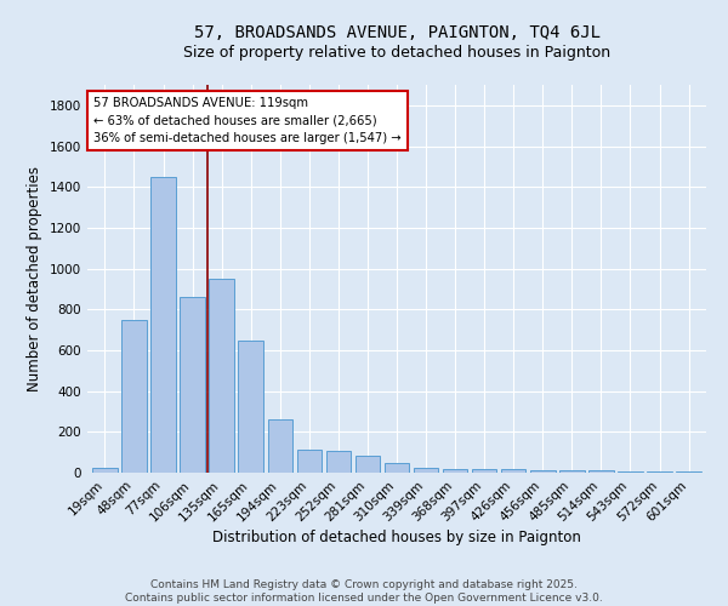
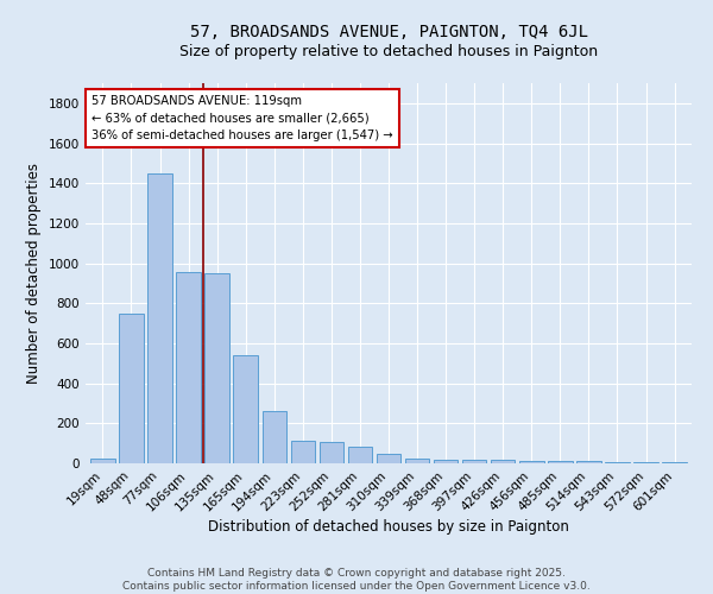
106sqm: 860 -> 960
165sqm: 650 -> 540
